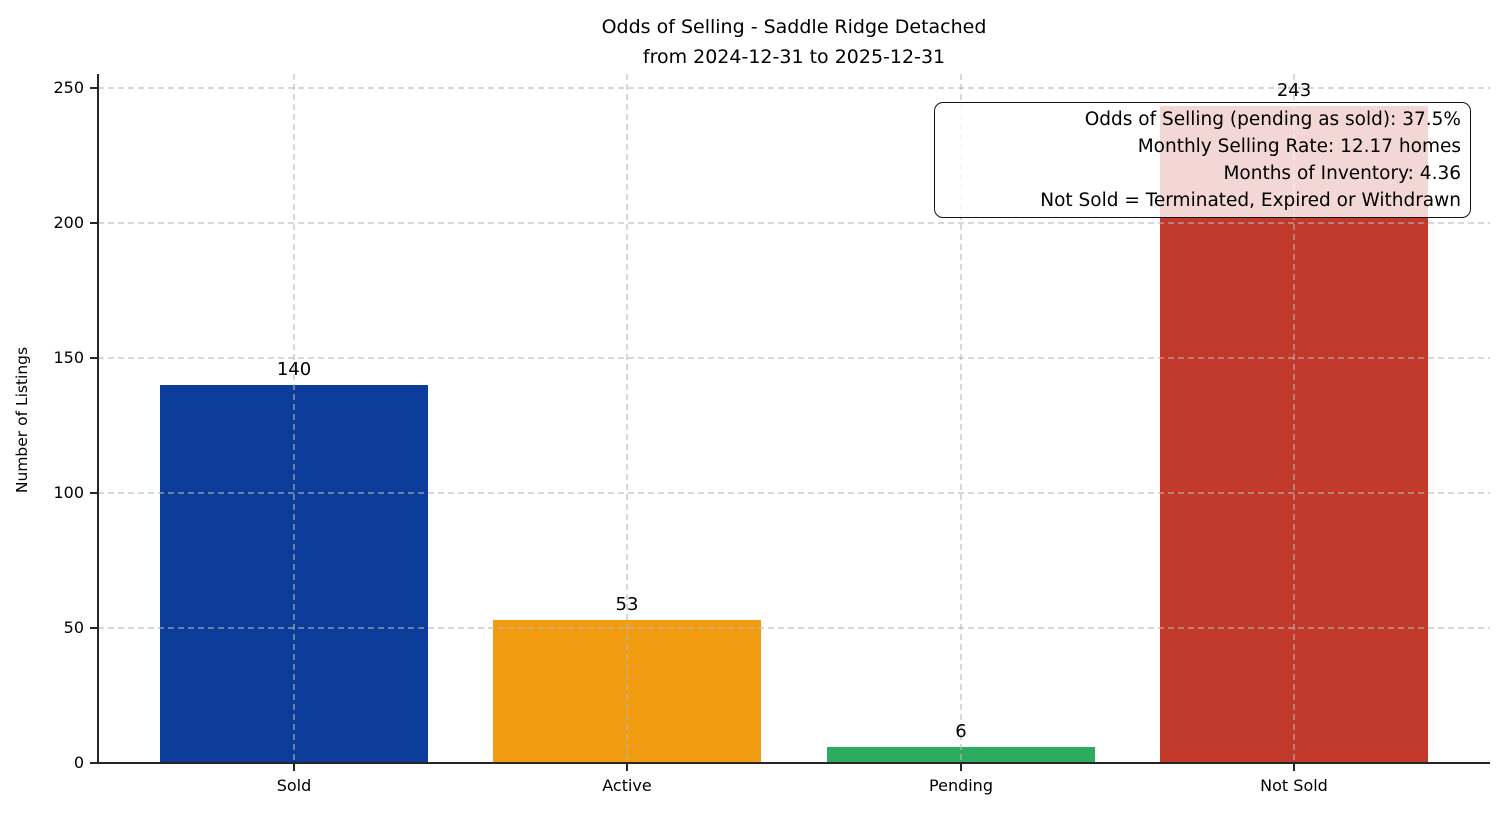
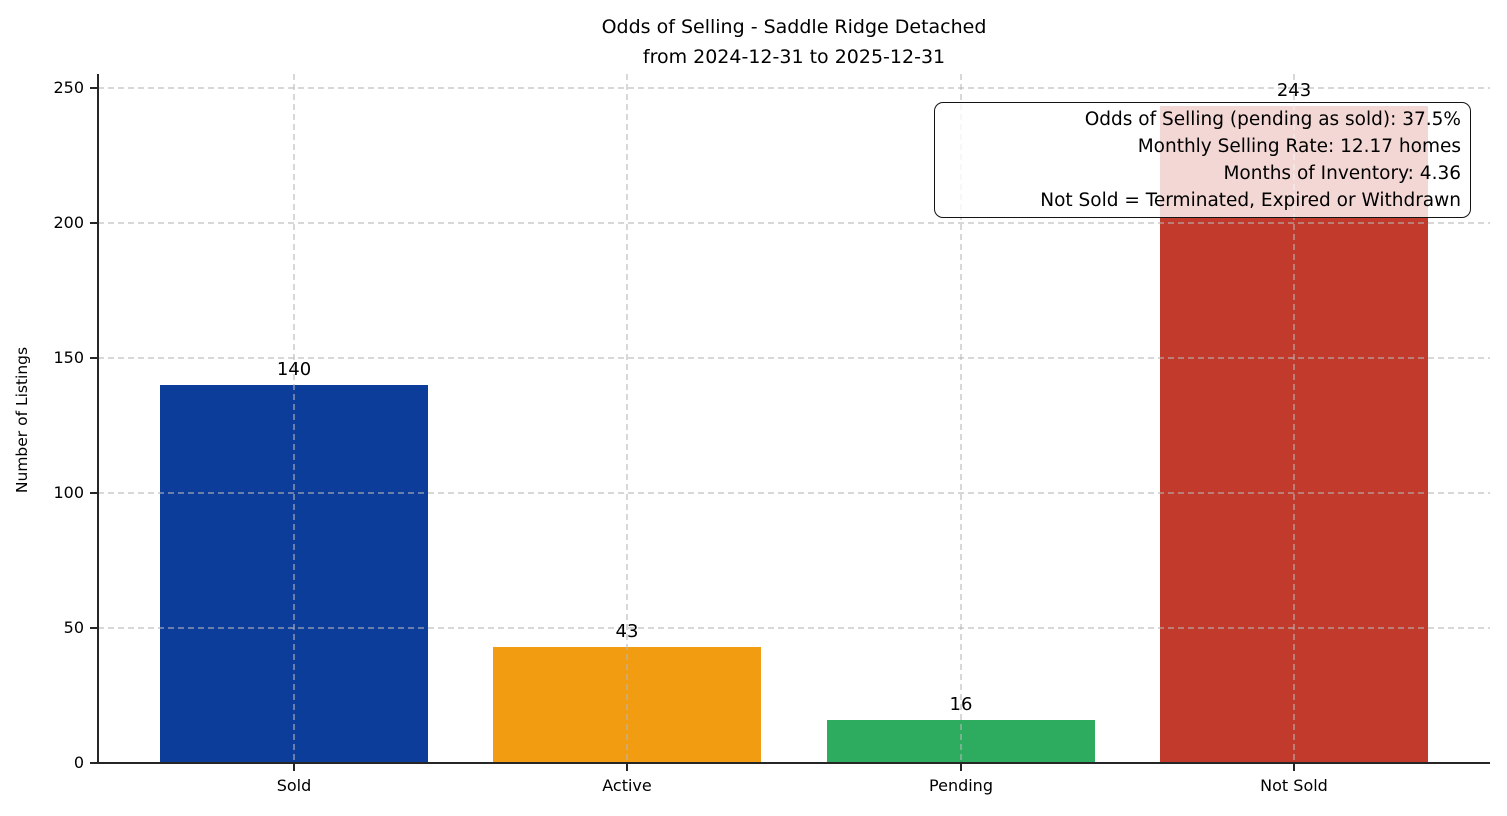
Active: 53 -> 43
Pending: 6 -> 16
